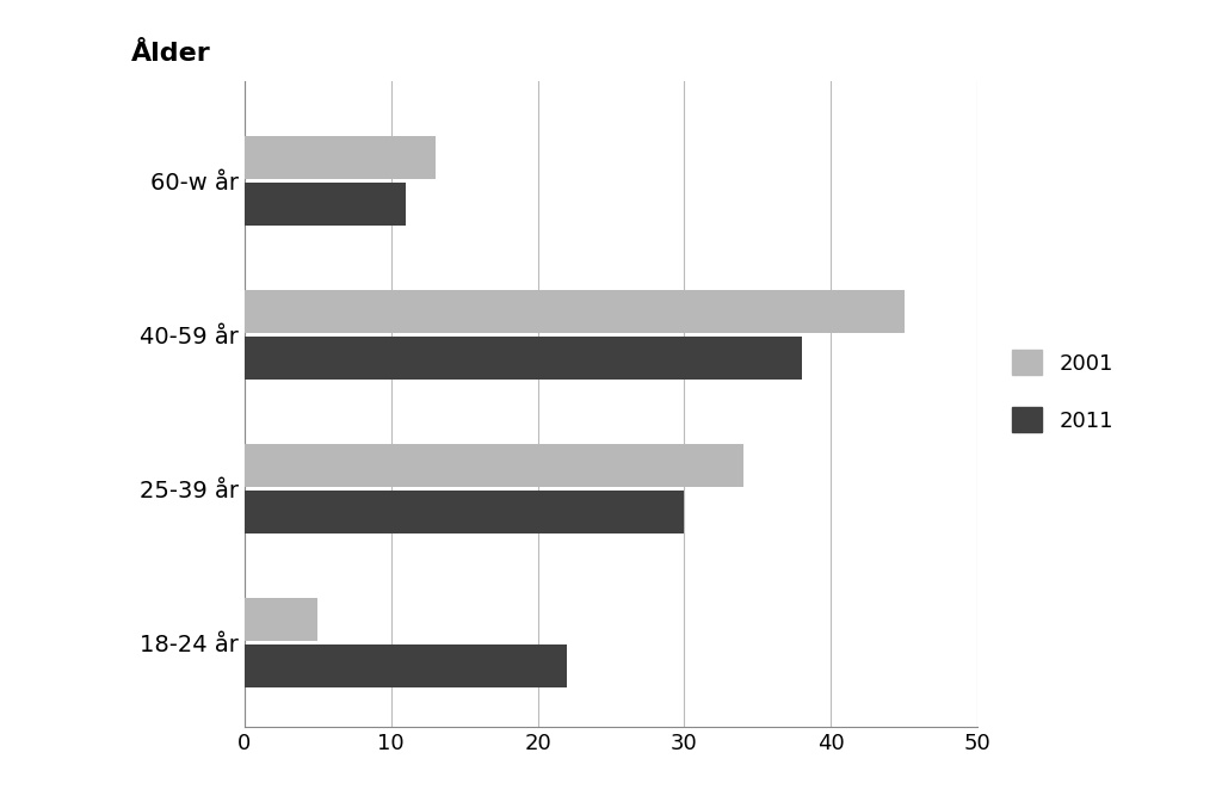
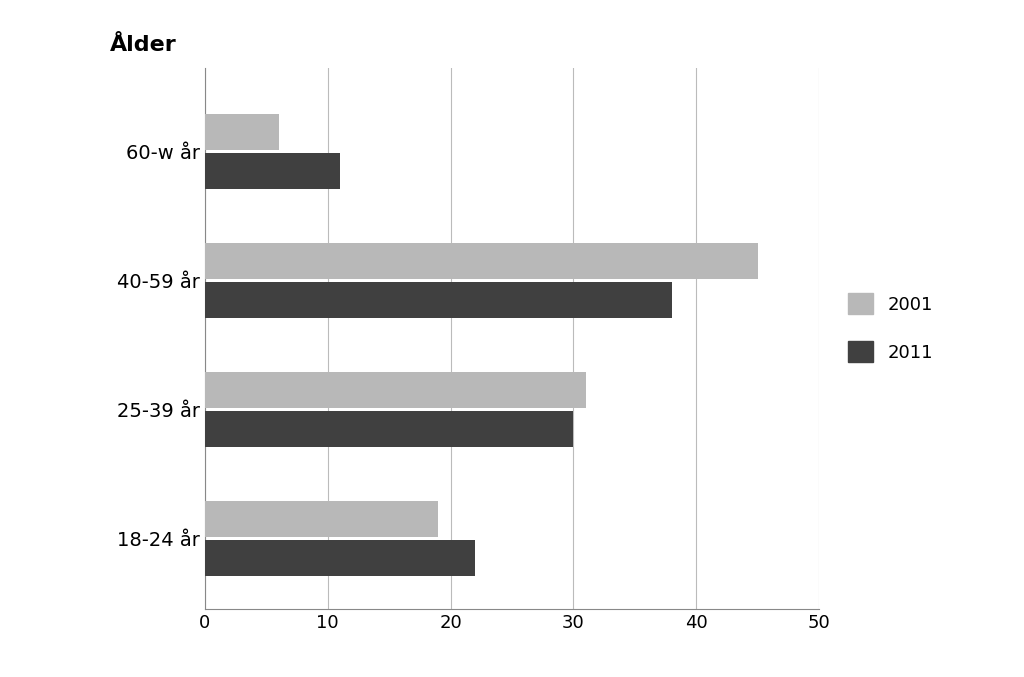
2001/60-w år: 13 -> 6
2001/25-39 år: 34 -> 31
2001/18-24 år: 5 -> 19
